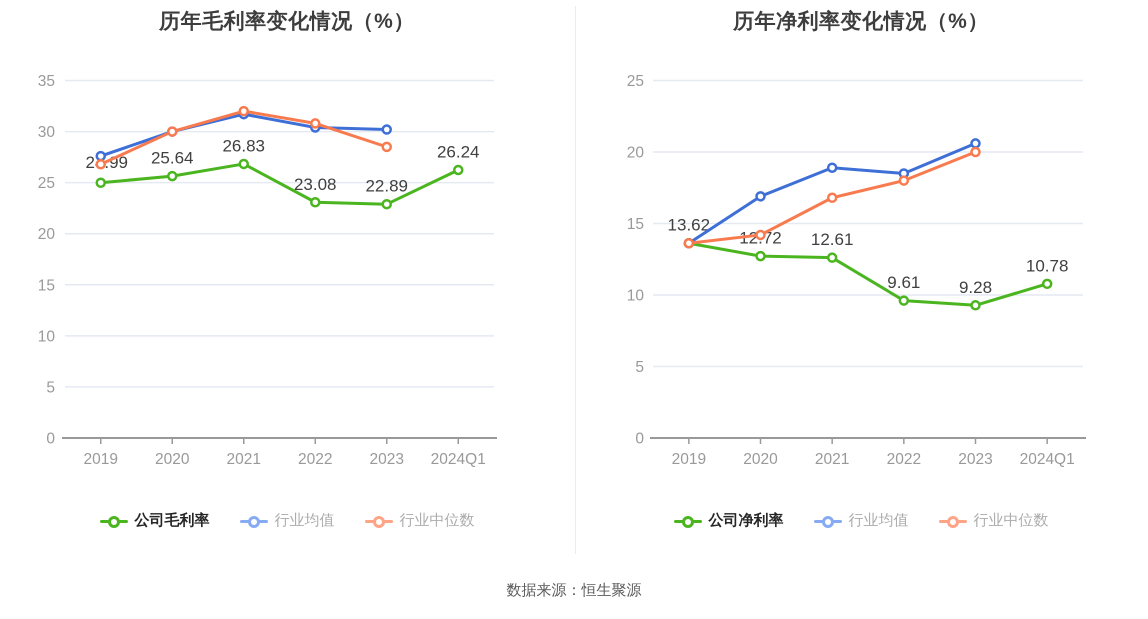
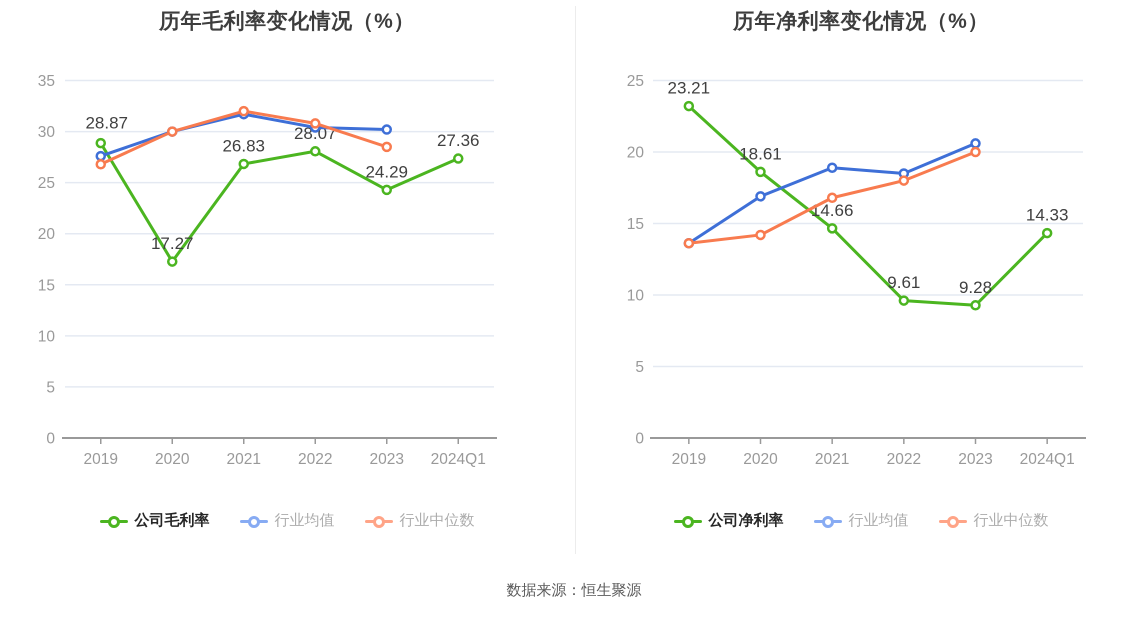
历年毛利率变化情况（%）/公司毛利率/2019: 24.99 -> 28.87
历年毛利率变化情况（%）/公司毛利率/2020: 25.64 -> 17.27
历年毛利率变化情况（%）/公司毛利率/2022: 23.08 -> 28.07
历年毛利率变化情况（%）/公司毛利率/2023: 22.89 -> 24.29
历年毛利率变化情况（%）/公司毛利率/2024Q1: 26.24 -> 27.36
历年净利率变化情况（%）/公司净利率/2019: 13.62 -> 23.21
历年净利率变化情况（%）/公司净利率/2020: 12.72 -> 18.61
历年净利率变化情况（%）/公司净利率/2021: 12.61 -> 14.66
历年净利率变化情况（%）/公司净利率/2024Q1: 10.78 -> 14.33
